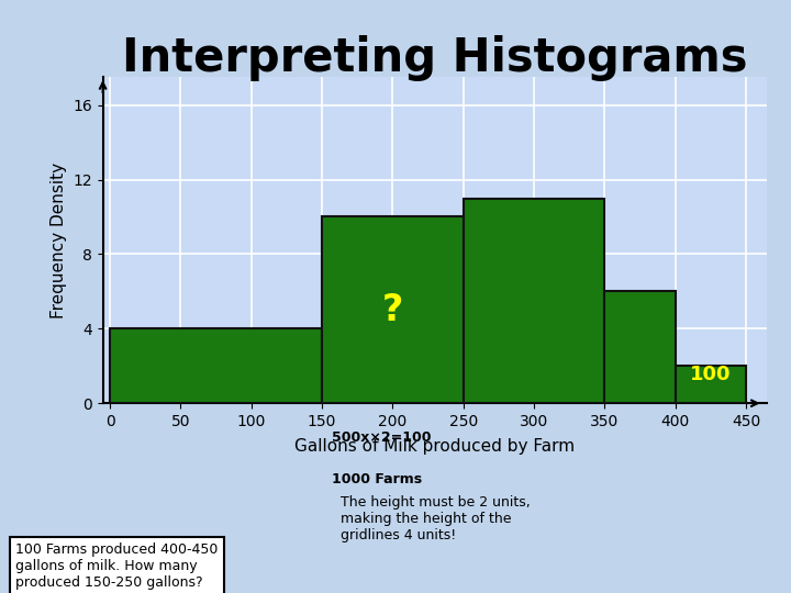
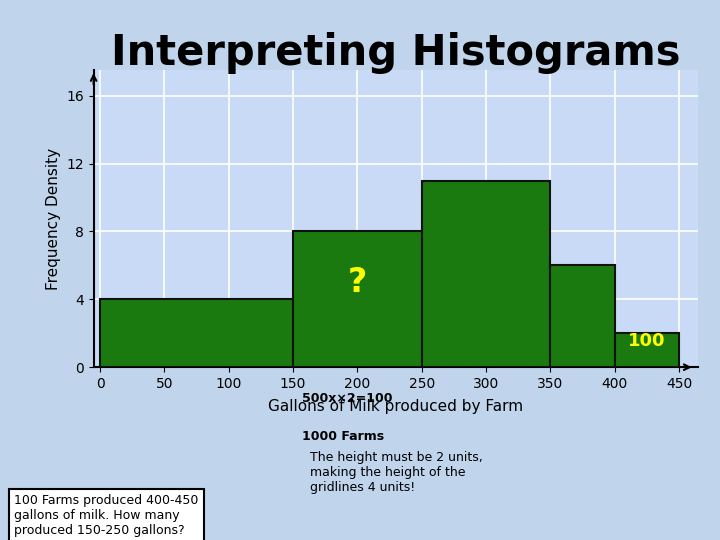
200: 10 -> 8
